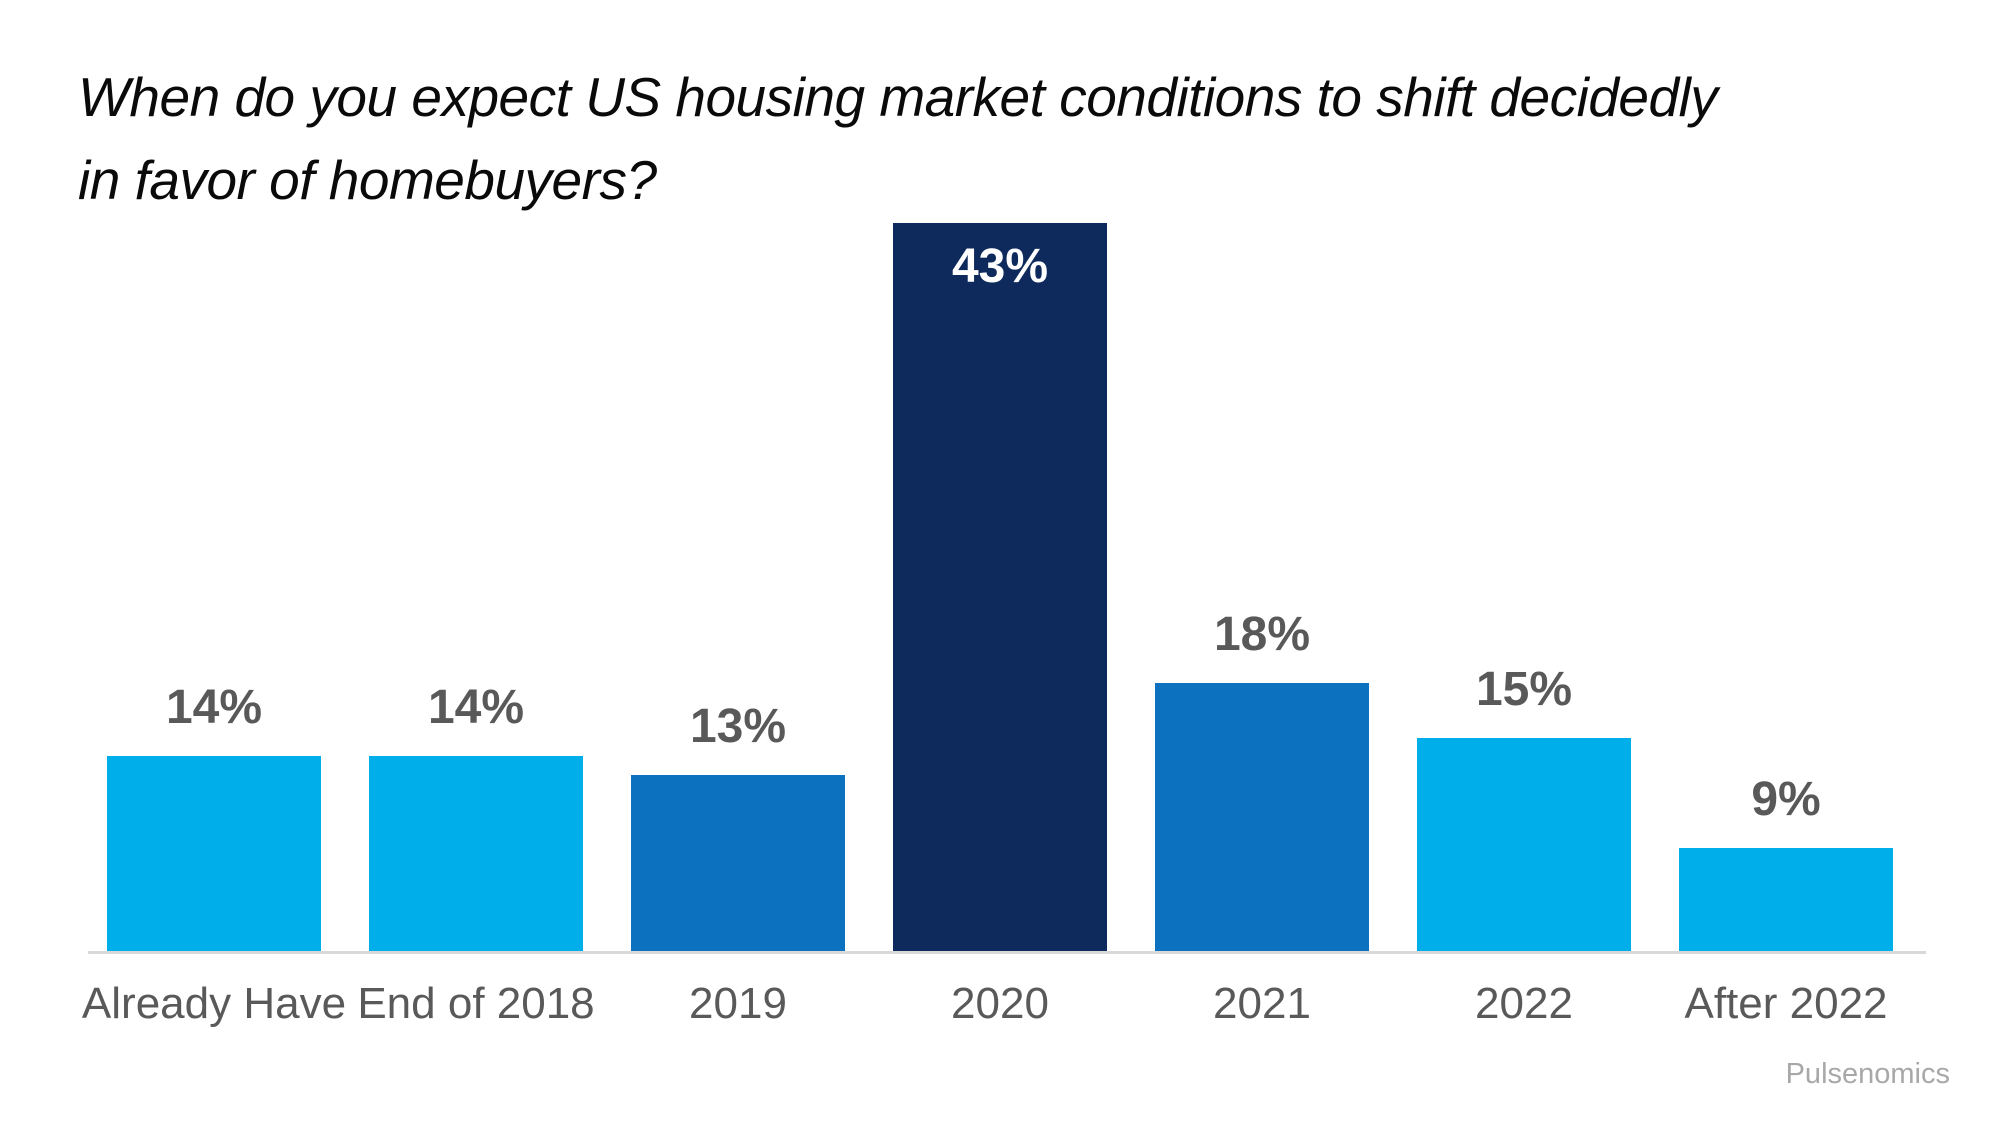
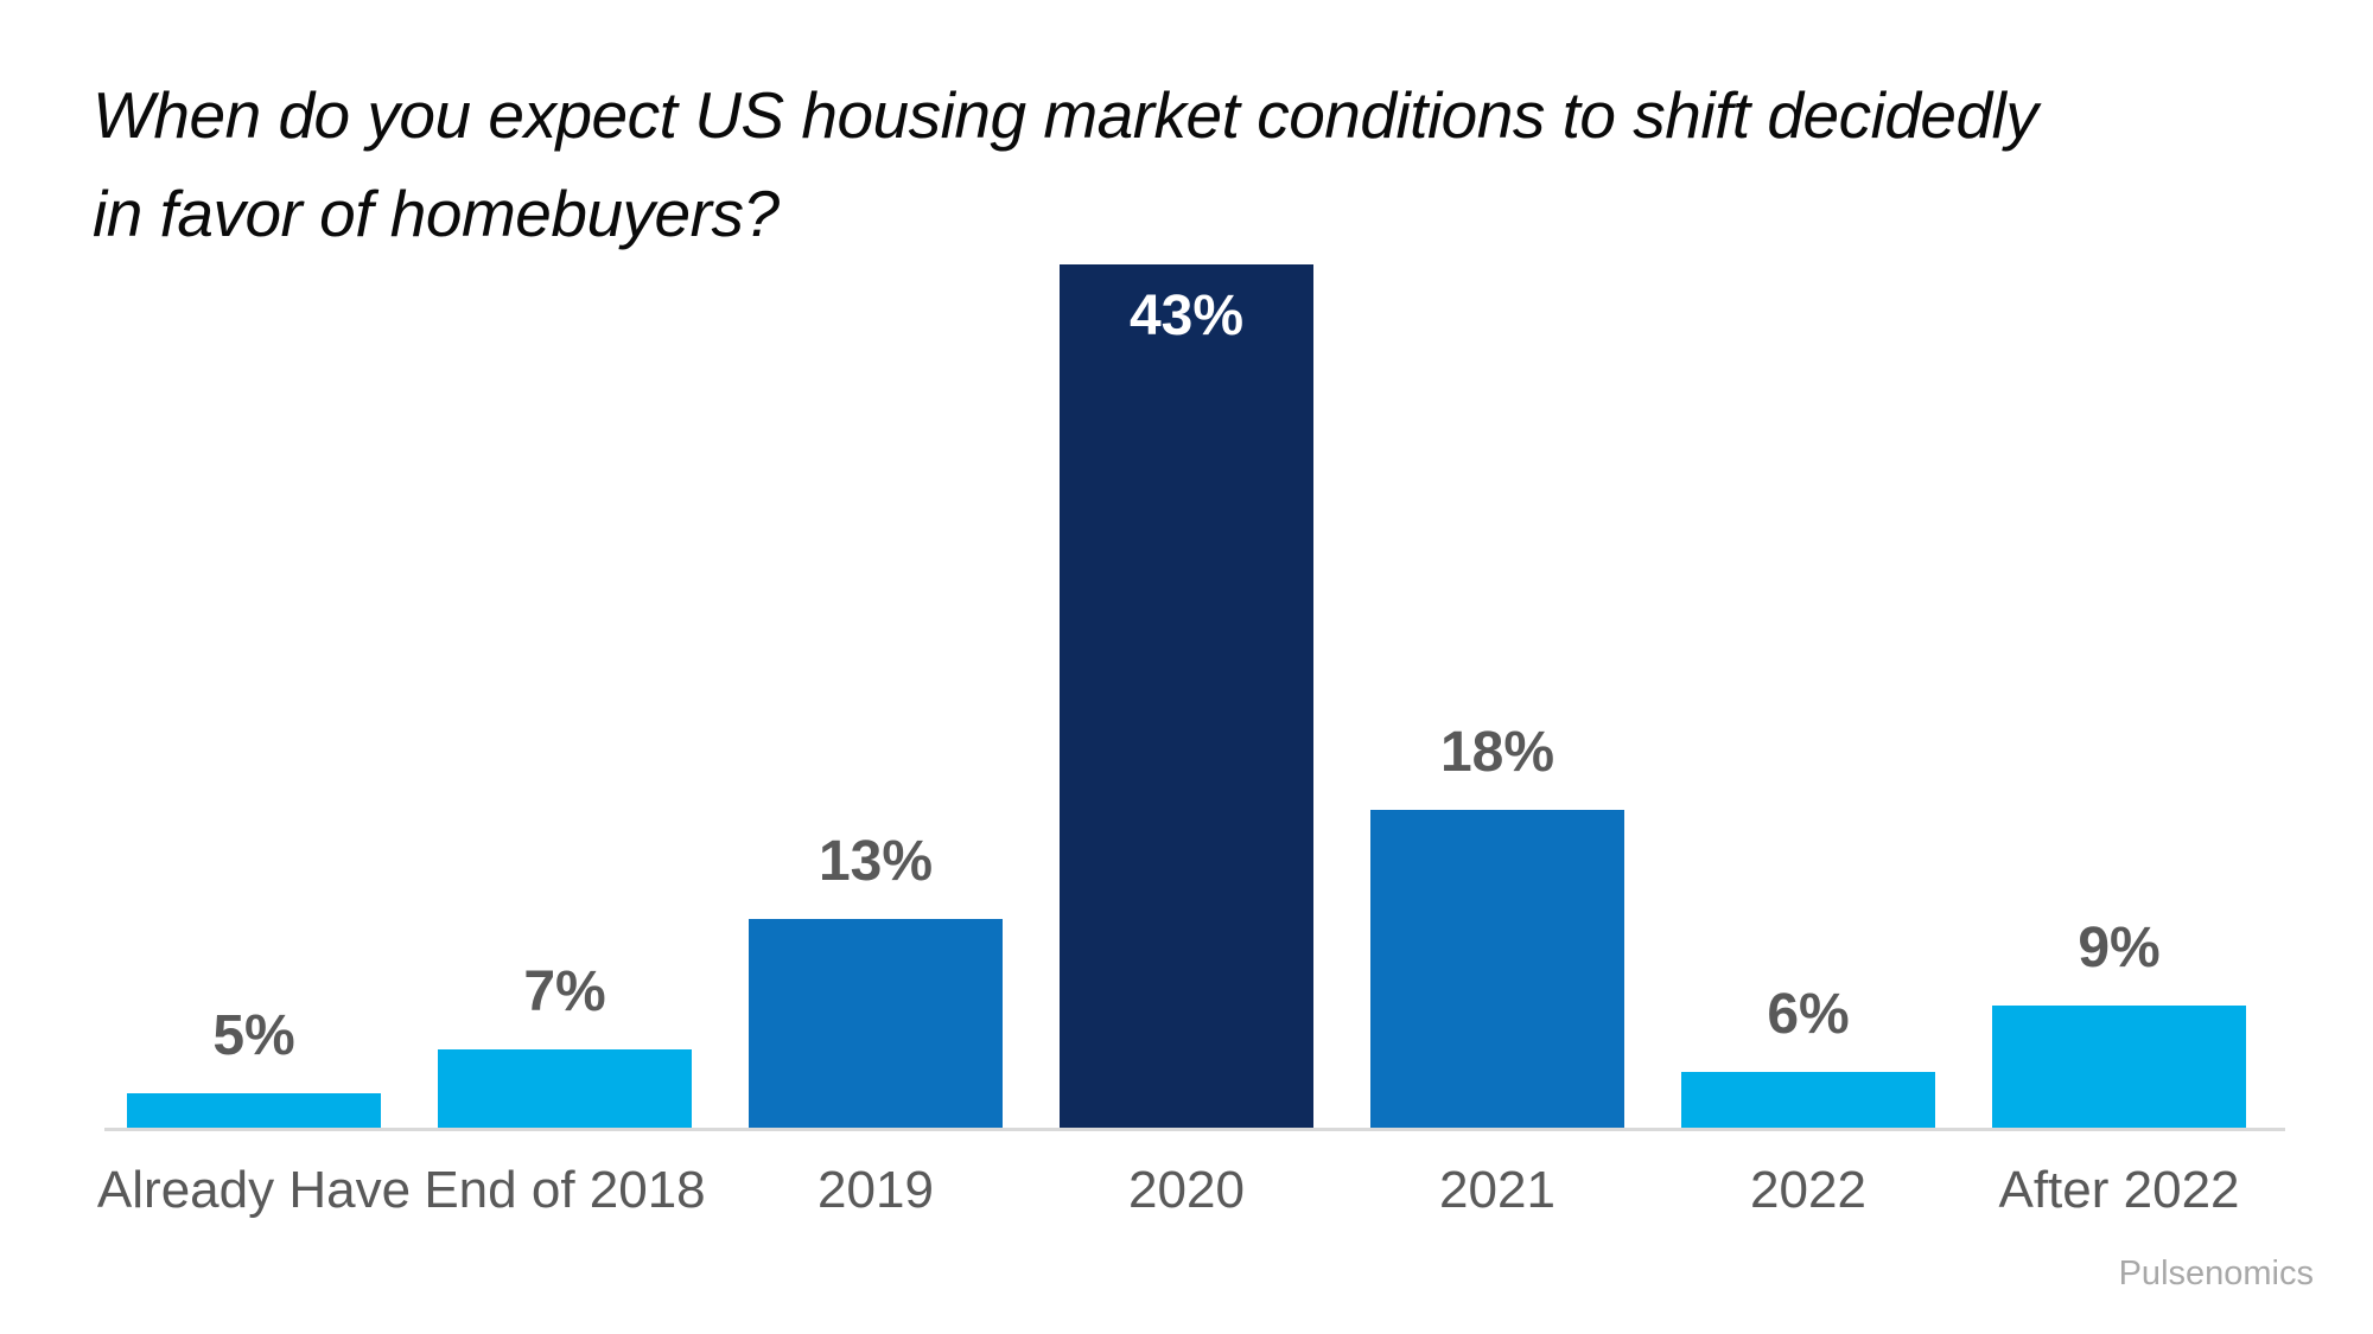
Already Have: 14% -> 5%
End of 2018: 14% -> 7%
2022: 15% -> 6%
